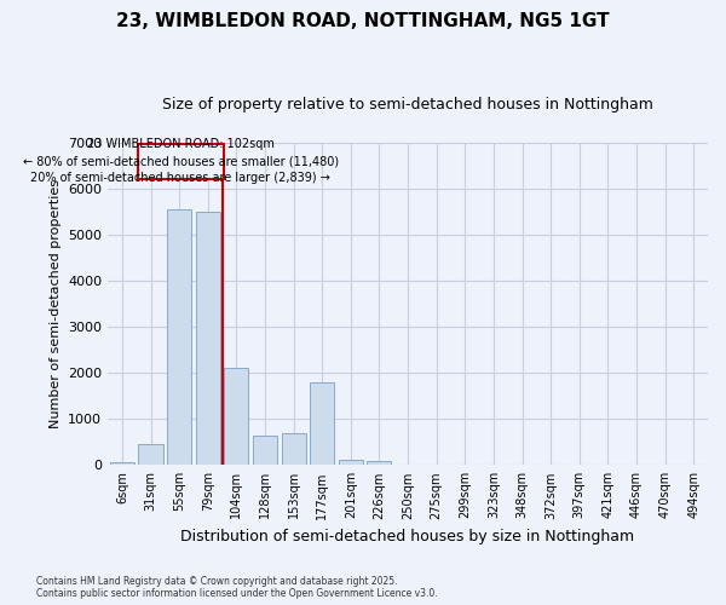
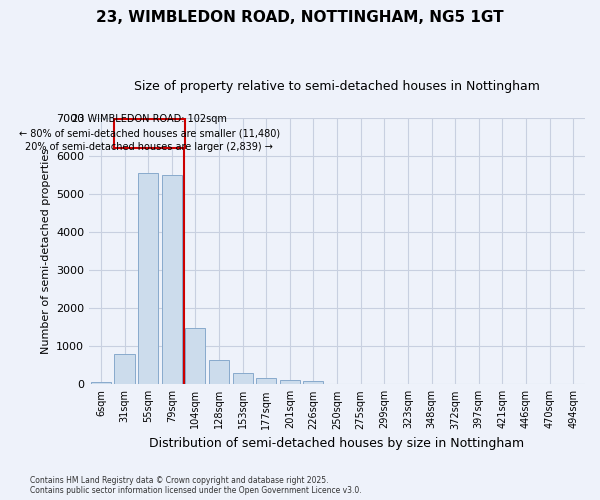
31sqm: 450 -> 800
104sqm: 2100 -> 1480
153sqm: 700 -> 300
177sqm: 1800 -> 160
